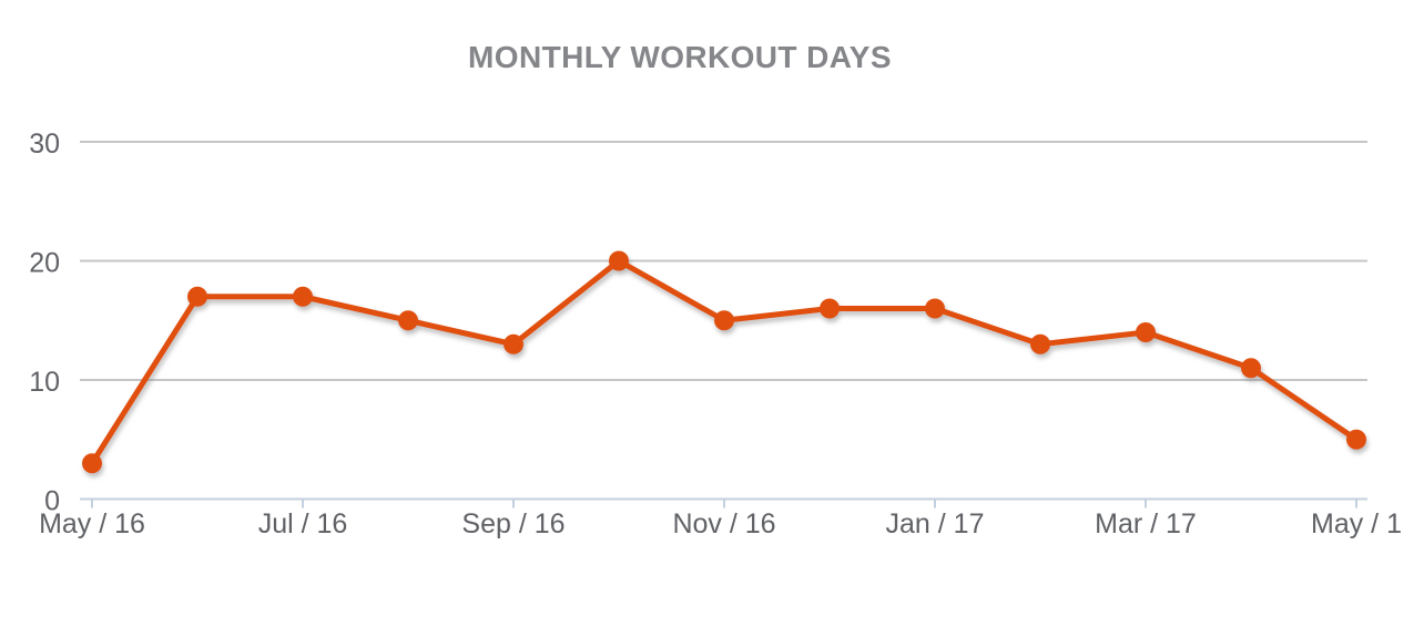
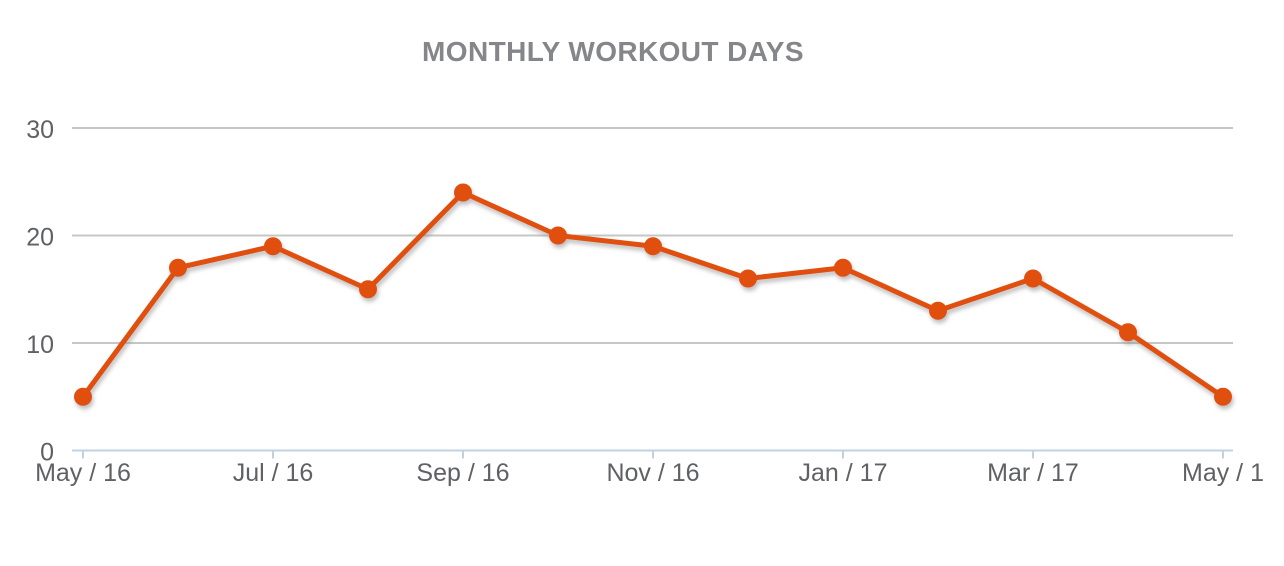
May / 16: 3 -> 5
Jul / 16: 17 -> 19
Sep / 16: 13 -> 24
Nov / 16: 15 -> 19
Jan / 17: 16 -> 17
Mar / 17: 14 -> 16
